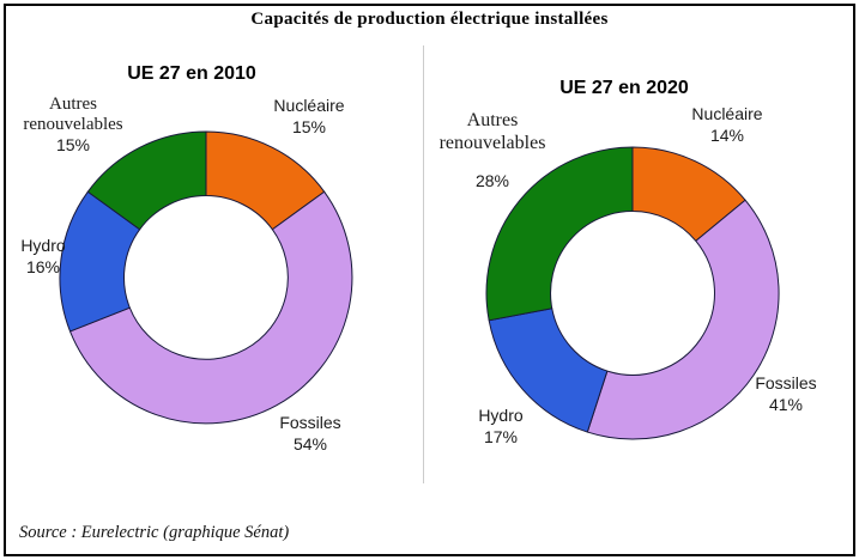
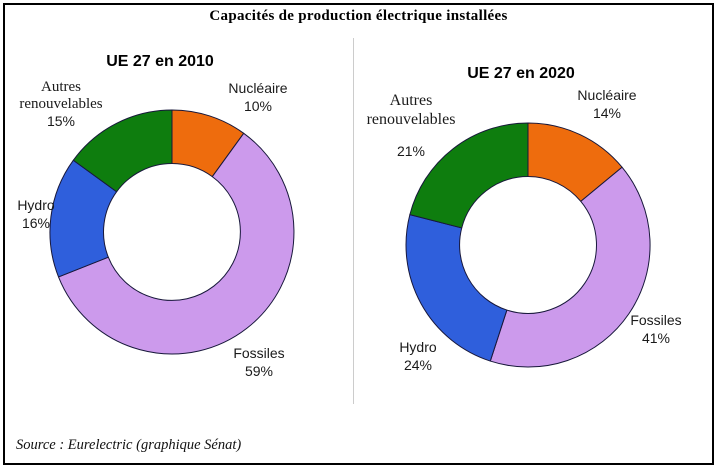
UE 27 en 2010/Nucléaire: 15% -> 10%
UE 27 en 2010/Fossiles: 54% -> 59%
UE 27 en 2020/Hydro: 17% -> 24%
UE 27 en 2020/Autres renouvelables: 28% -> 21%
